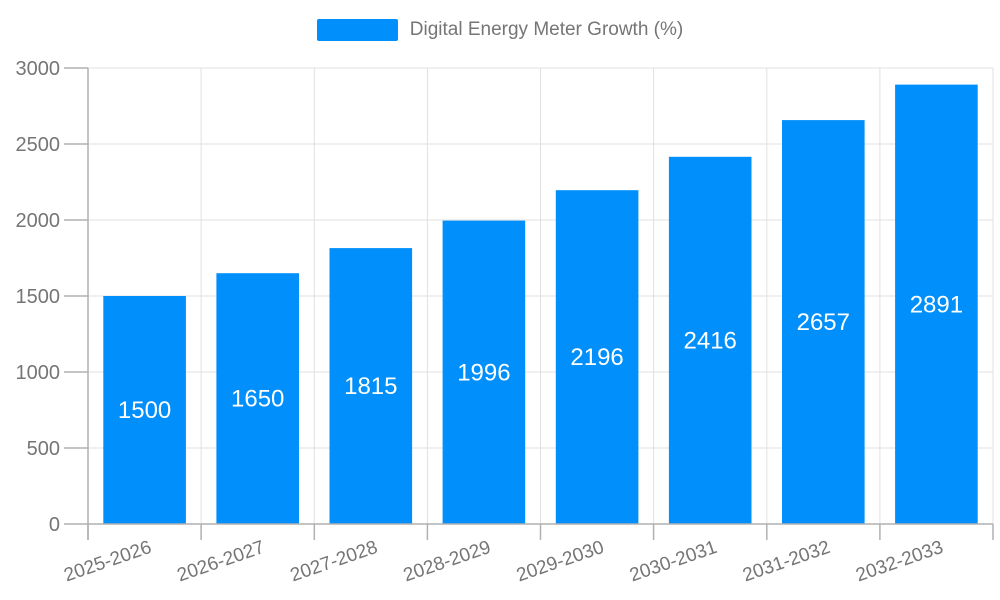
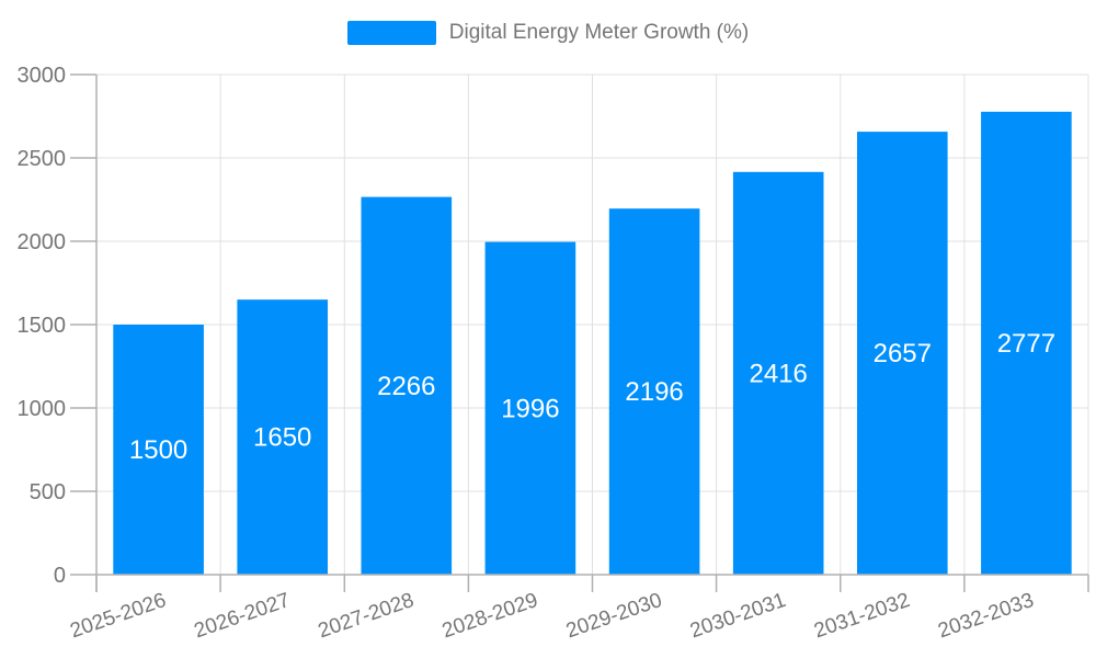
2027-2028: 1815 -> 2266
2032-2033: 2891 -> 2777
